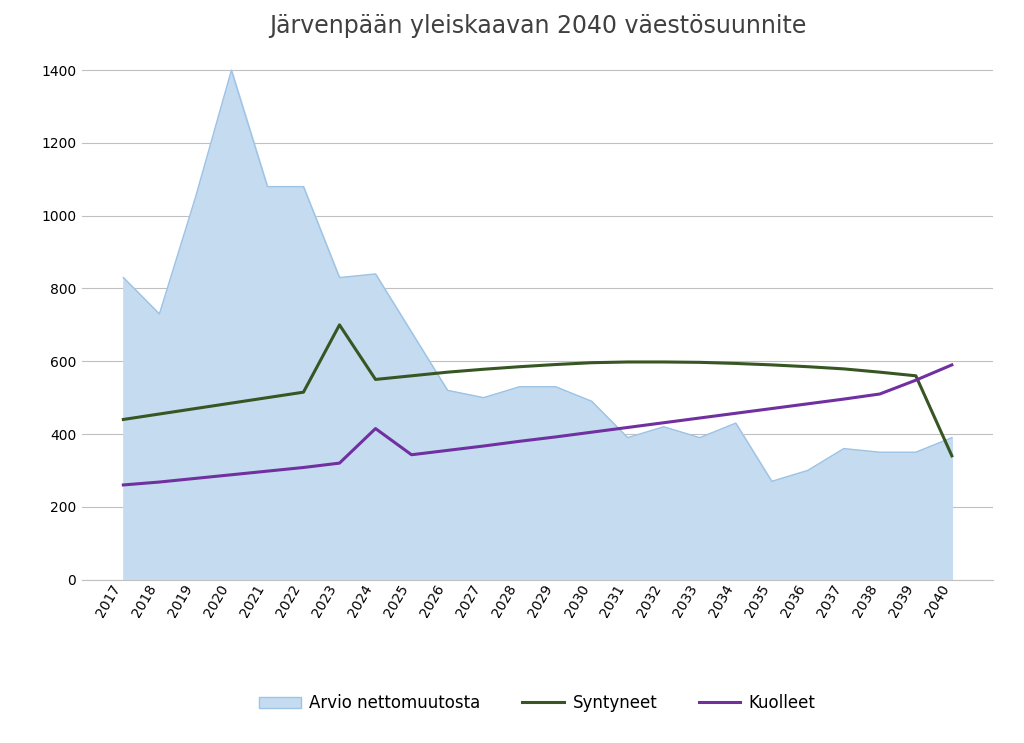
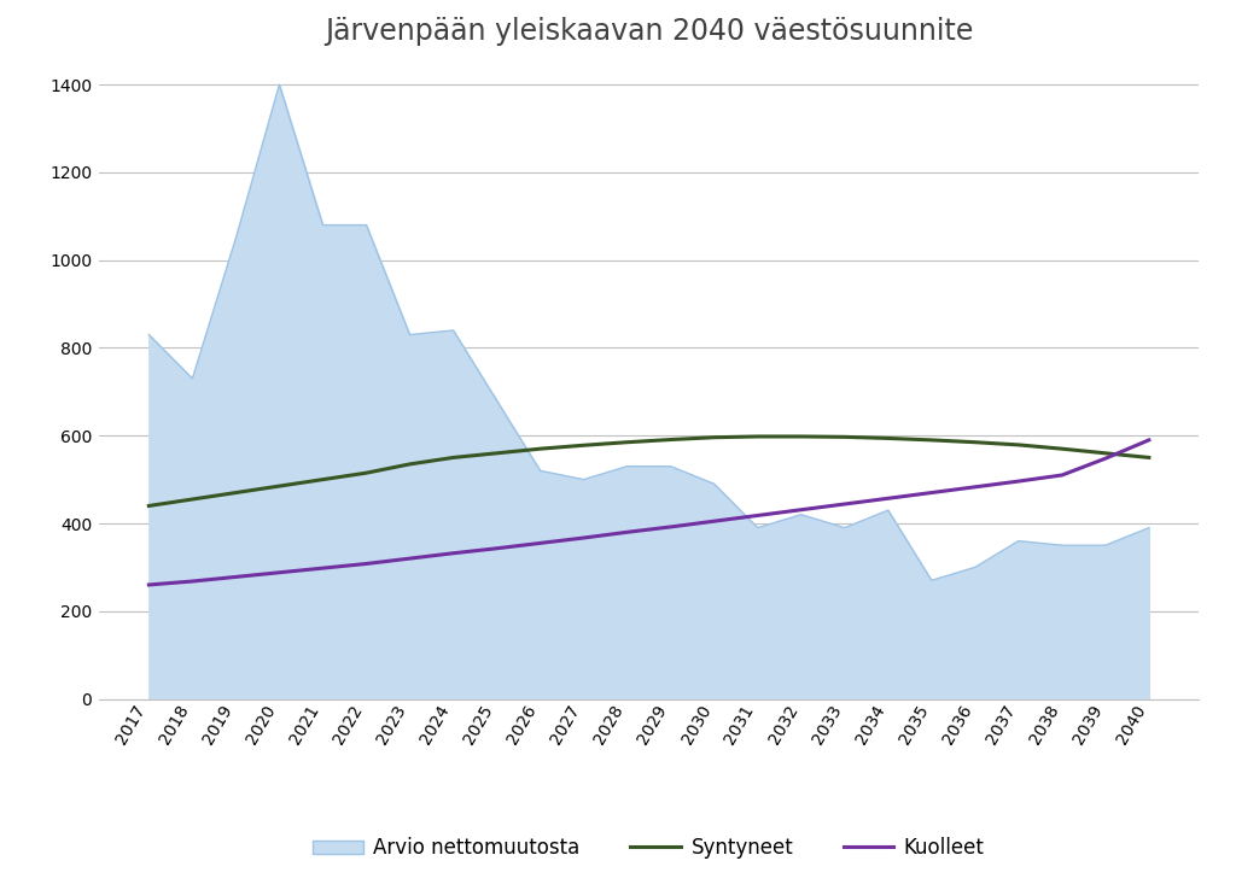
Syntyneet/2023: 700 -> 535
Kuolleet/2024: 415 -> 332
Syntyneet/2040: 340 -> 550
